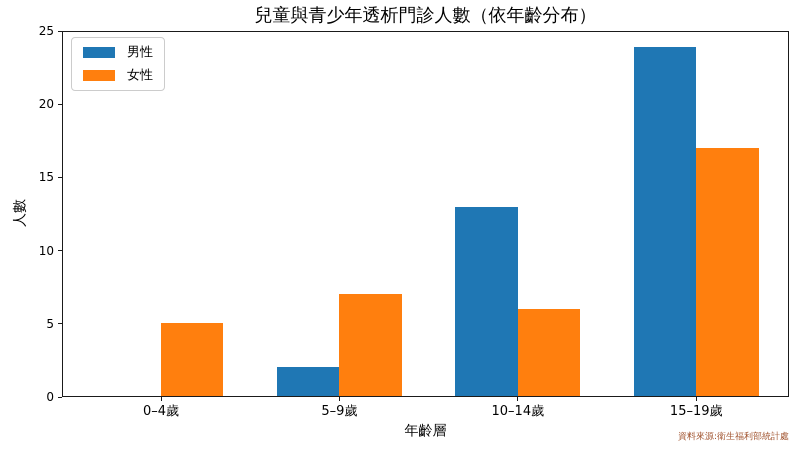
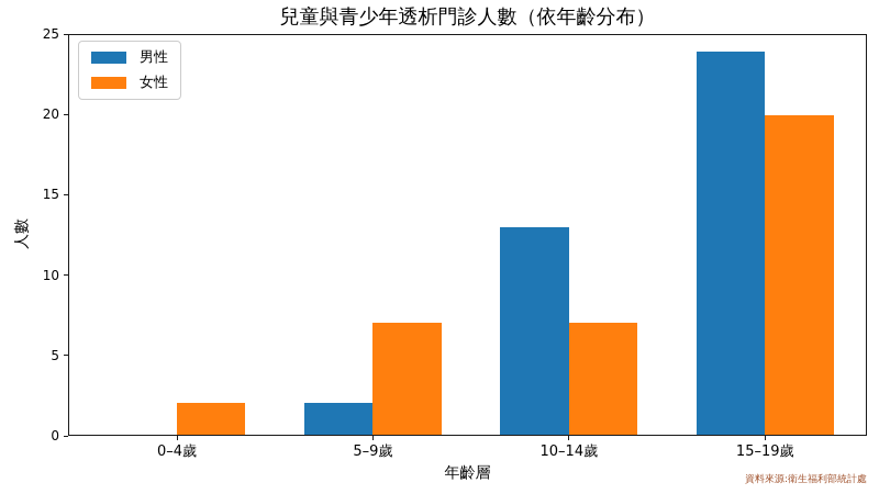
女性/0–4歲: 5 -> 2
女性/10–14歲: 6 -> 7
女性/15–19歲: 17 -> 20
